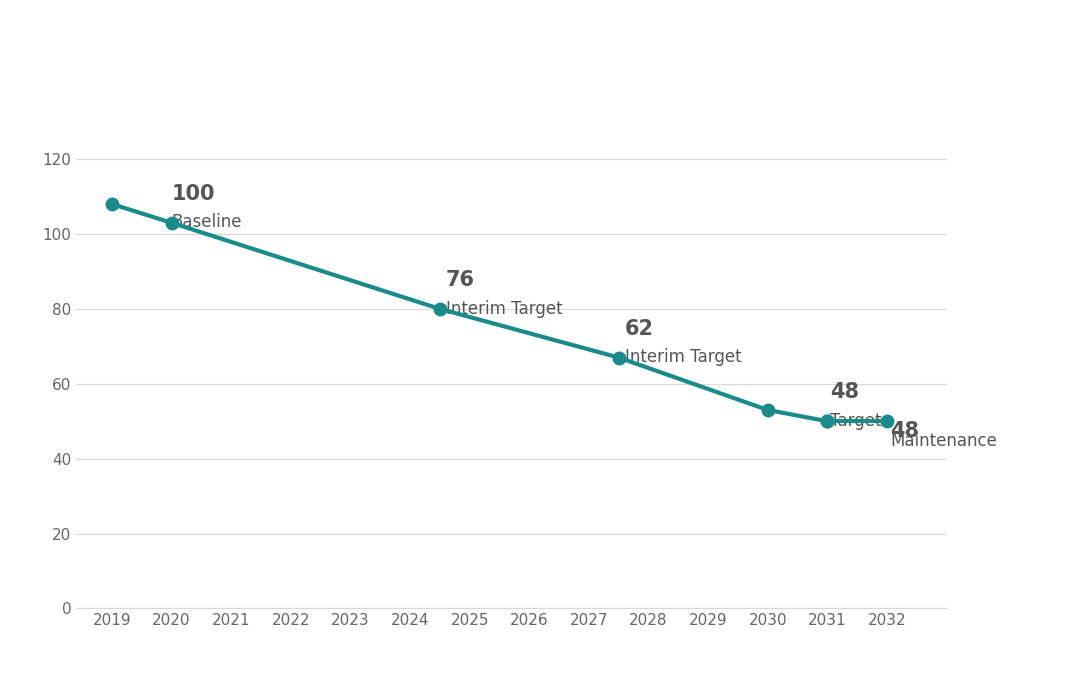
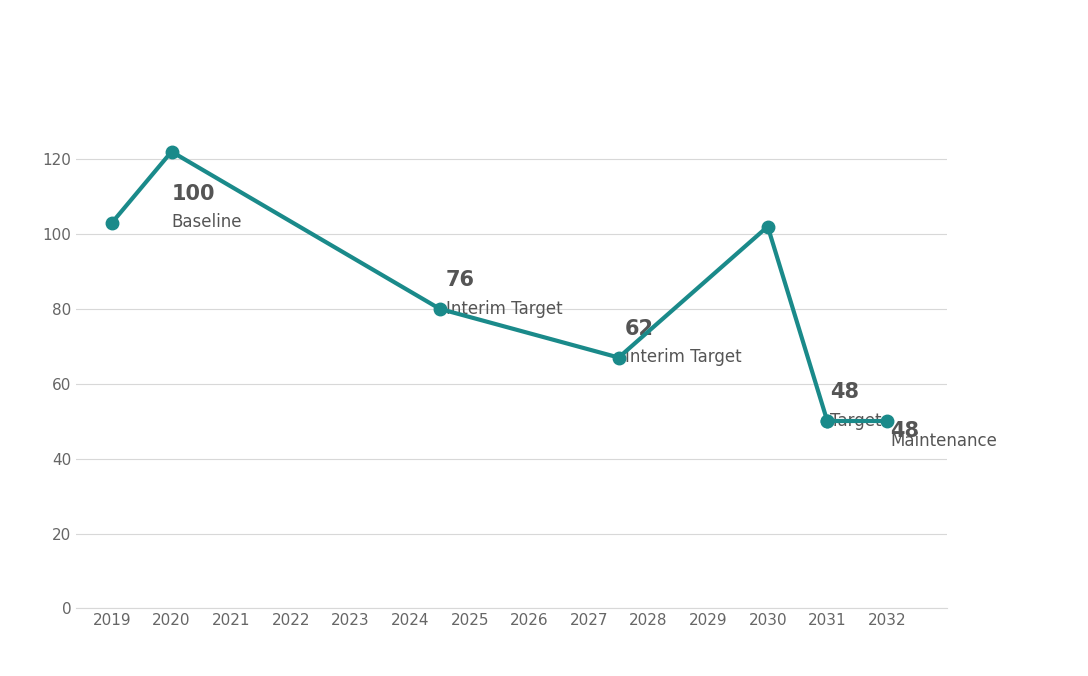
2019: 108 -> 103
2020: 103 -> 122
2030: 53 -> 102
